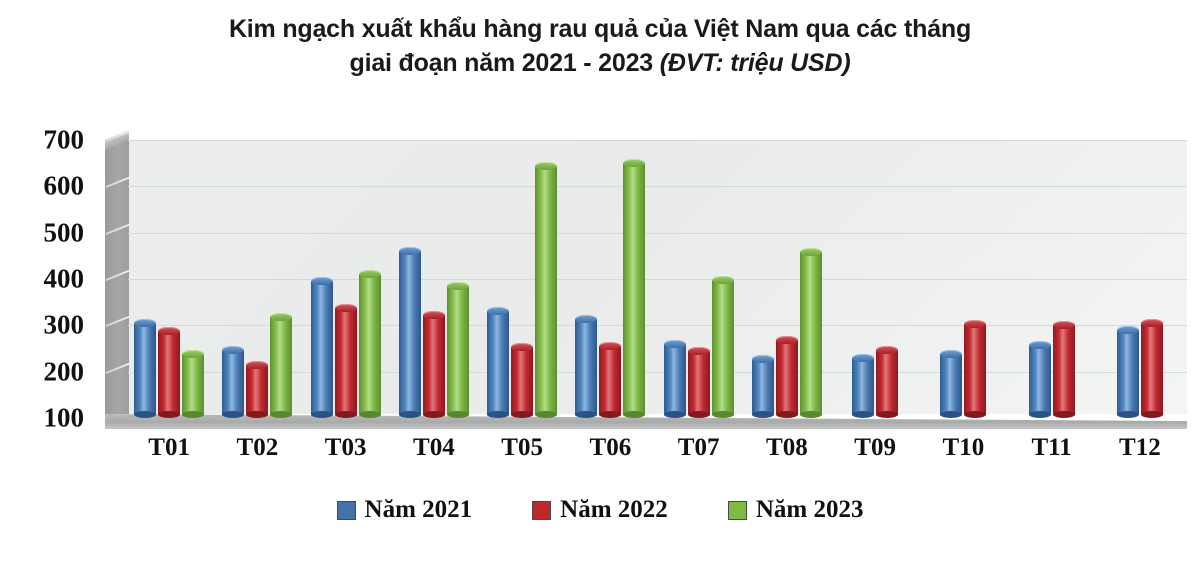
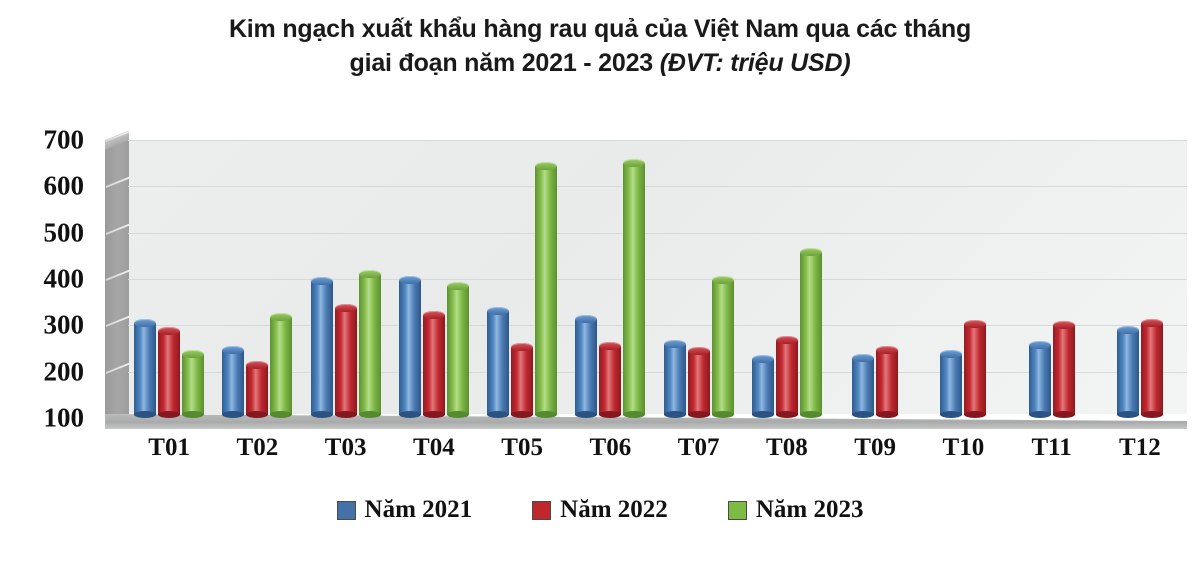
Năm 2021/T04: 470 -> 410
